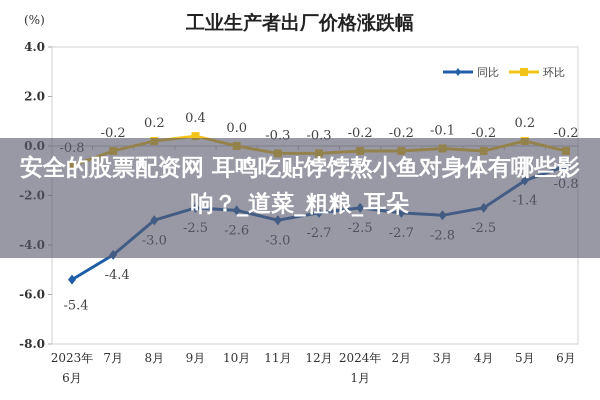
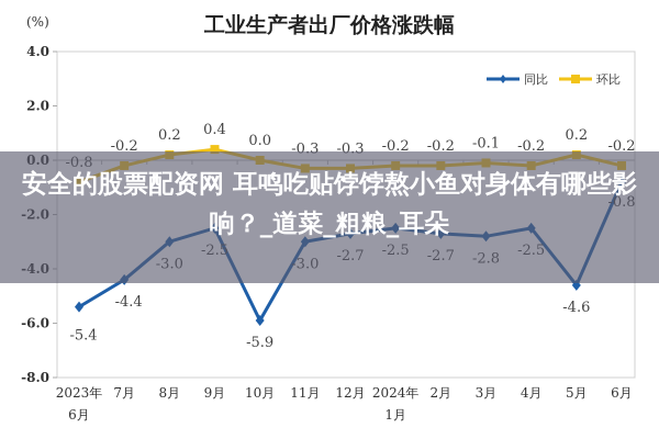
同比/10月: -2.6 -> -5.9
同比/5月: -1.4 -> -4.6
